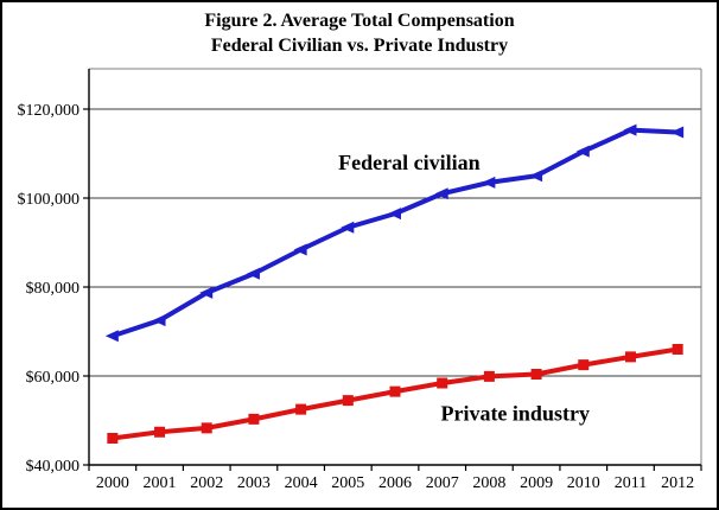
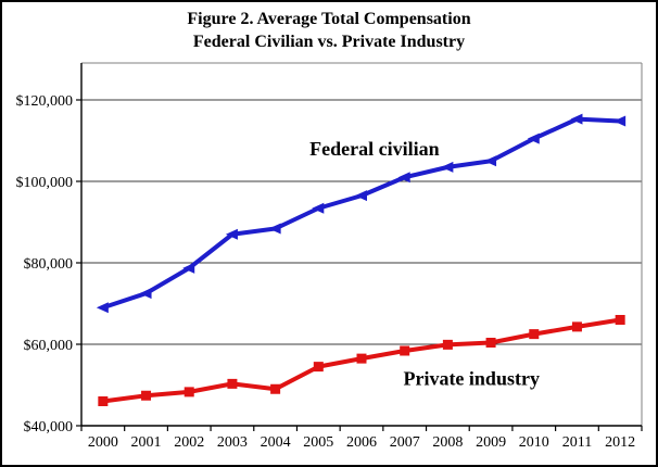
Federal civilian/2003: $83000 -> $87000
Private industry/2004: $52000 -> $49000
